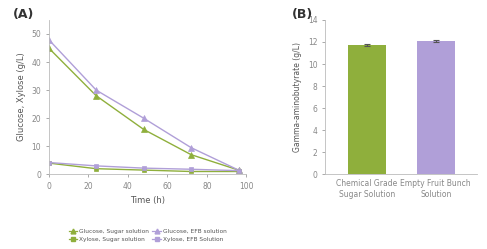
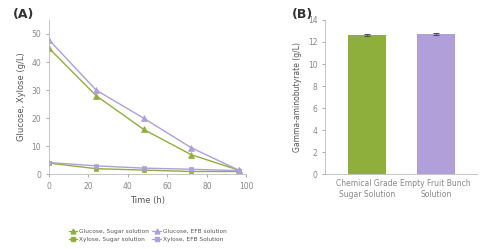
Chemical Grade Sugar Solution: 11.7 -> 12.7
Empty Fruit Bunch Solution: 12.1 -> 12.8
